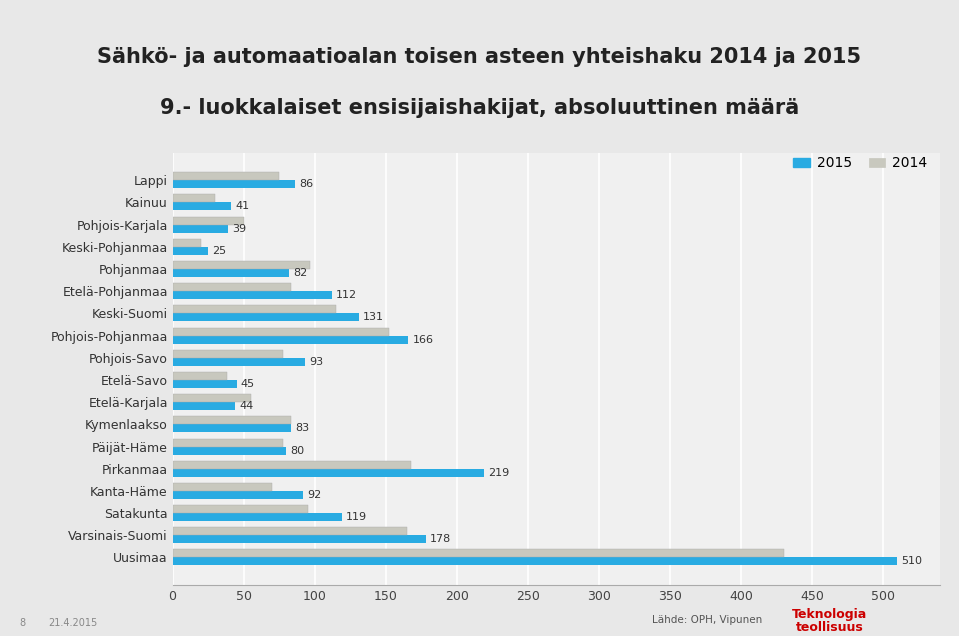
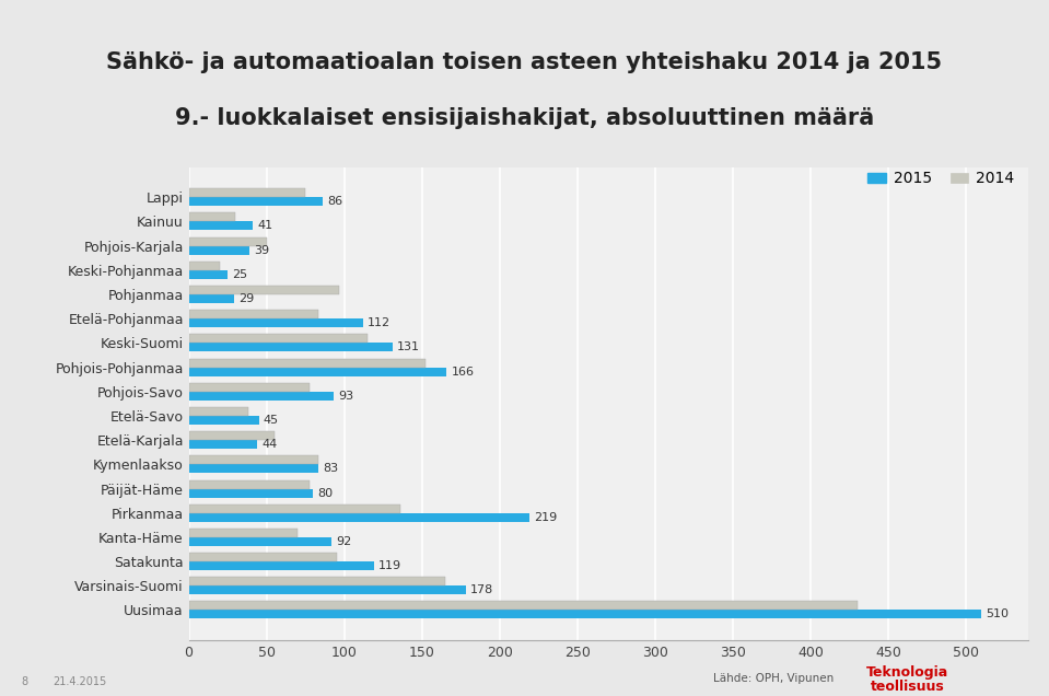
2015/Pohjanmaa: 82 -> 29
2014/Pirkanmaa: 168 -> 136
